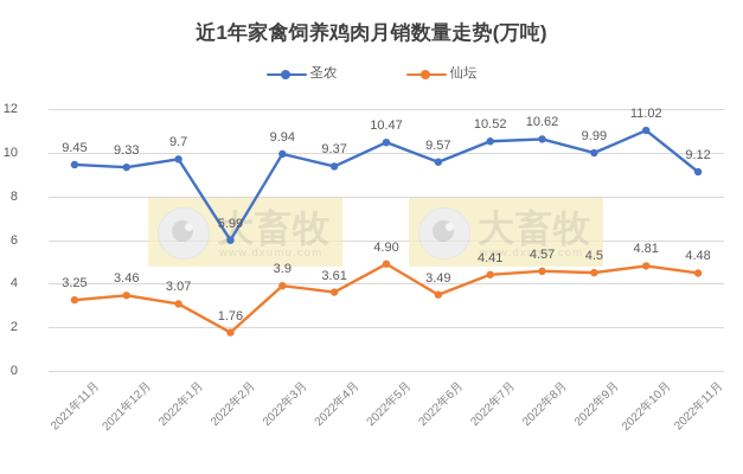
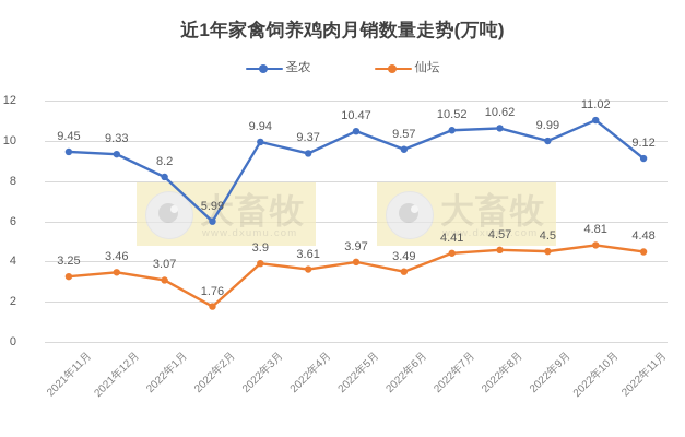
圣农/2022年1月: 9.7 -> 8.2
仙坛/2022年5月: 4.90 -> 3.97
